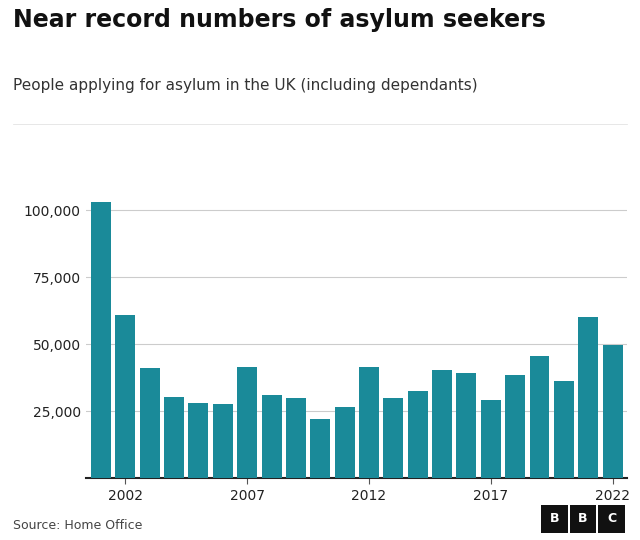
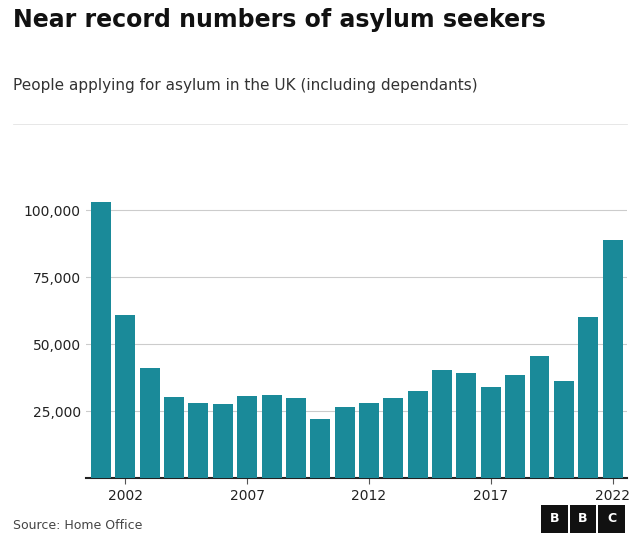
2007: 41,500 -> 30,500
2012: 41,500 -> 27,800
2017: 29,000 -> 34,100
2022: 49,500 -> 89,000
